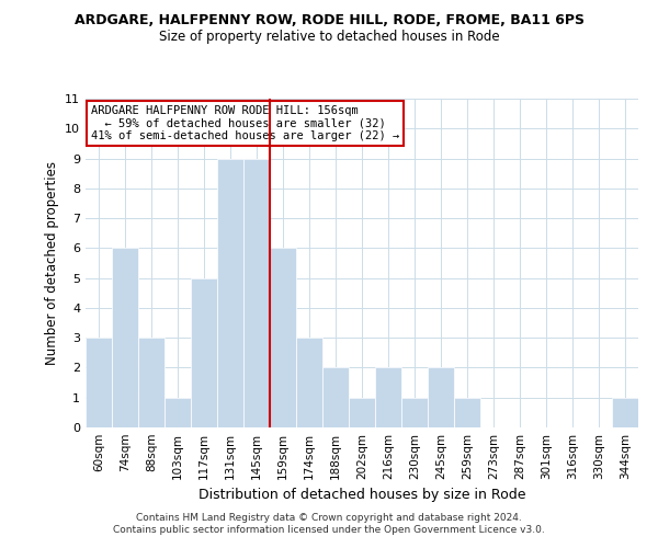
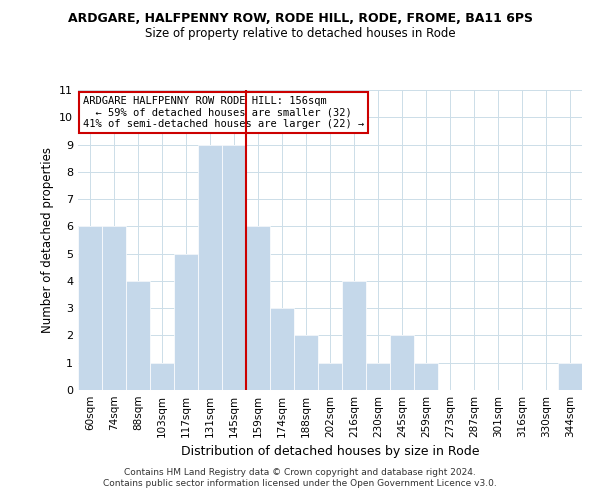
60sqm: 3 -> 6
88sqm: 3 -> 4
216sqm: 2 -> 4
